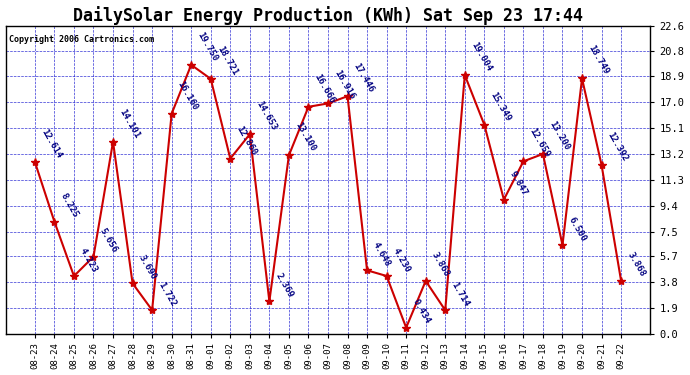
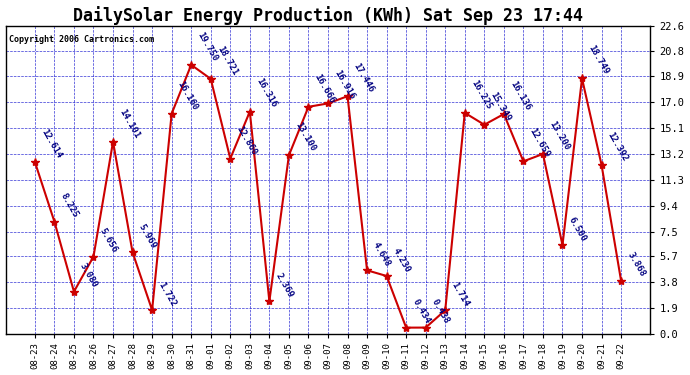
08-25: 4.223 -> 3.080
08-28: 3.690 -> 5.969
09-03: 14.653 -> 16.316
09-12: 3.868 -> 0.438
09-14: 19.004 -> 16.225
09-16: 9.847 -> 16.136
